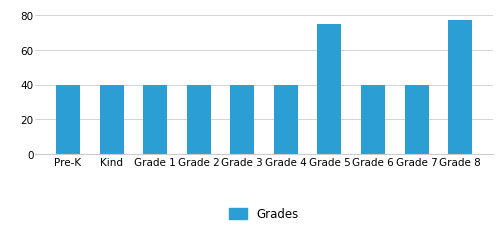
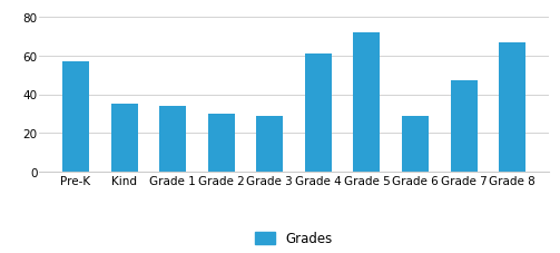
Pre-K: 40 -> 57
Kind: 40 -> 35
Grade 1: 40 -> 34
Grade 2: 40 -> 30
Grade 3: 40 -> 29
Grade 4: 40 -> 61
Grade 5: 75 -> 72
Grade 6: 40 -> 29
Grade 7: 40 -> 47
Grade 8: 77 -> 67
